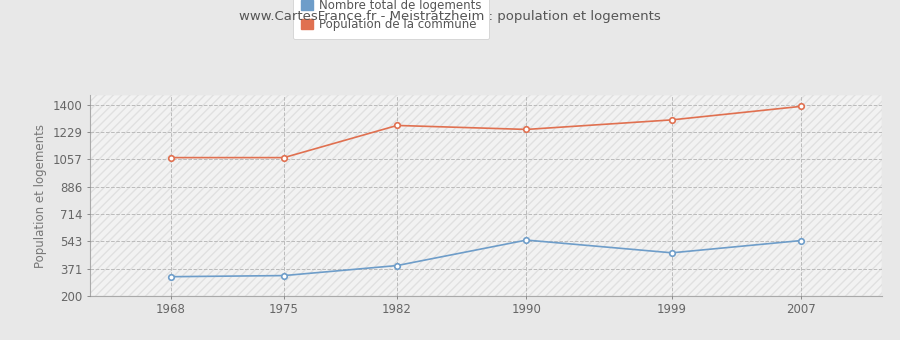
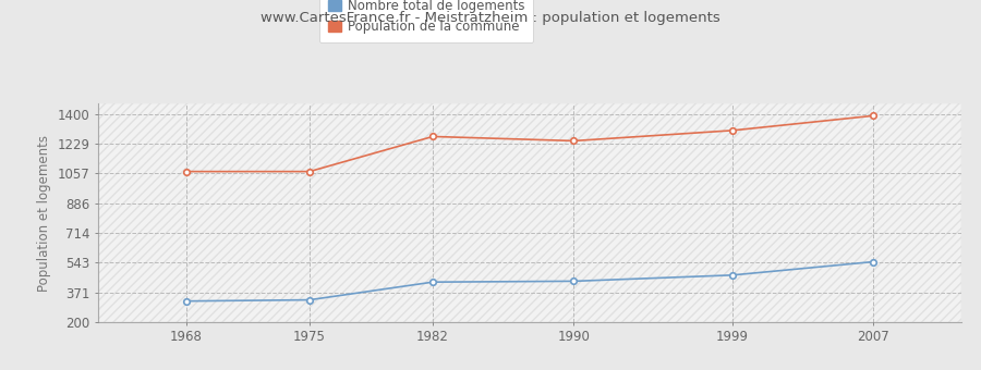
Nombre total de logements/1982: 390 -> 430
Nombre total de logements/1990: 550 -> 440
